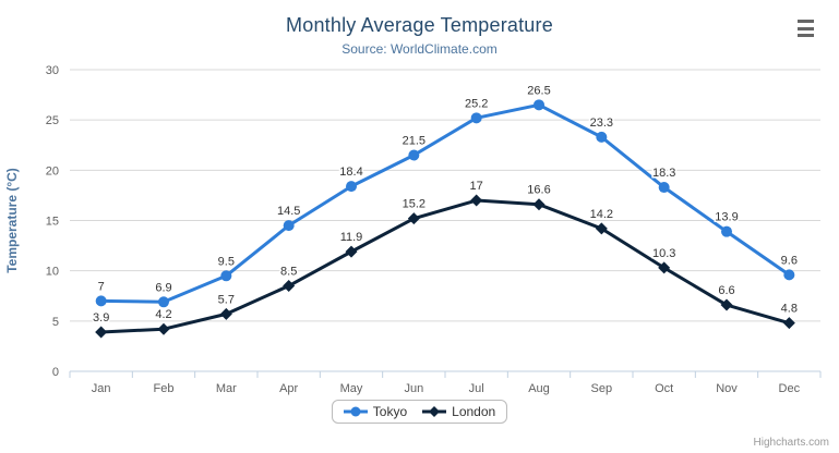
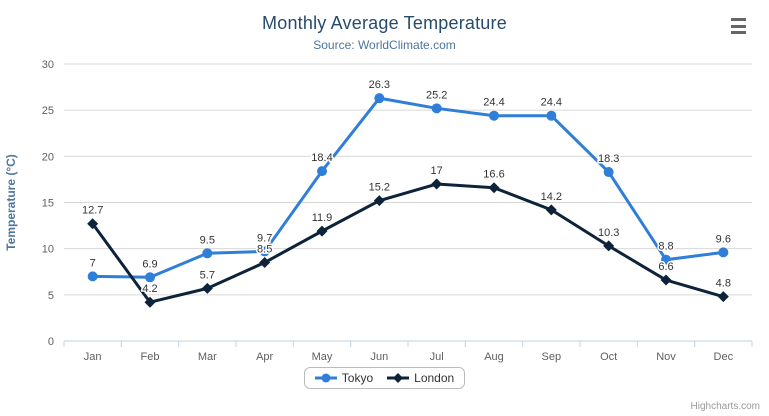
London/Jan: 3.9 -> 12.7
Tokyo/Apr: 14.5 -> 9.7
Tokyo/Jun: 21.5 -> 26.3
Tokyo/Aug: 26.5 -> 24.4
Tokyo/Sep: 23.3 -> 24.4
Tokyo/Nov: 13.9 -> 8.8
